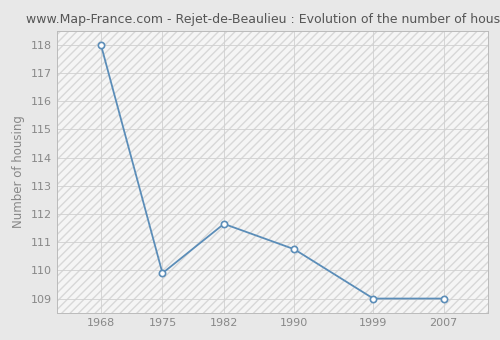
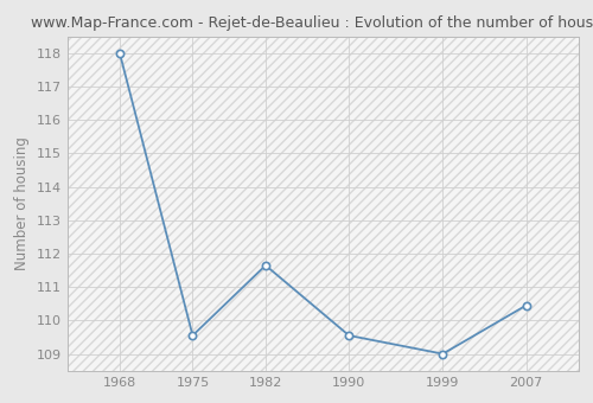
1975: 109.90 -> 109.55
1990: 110.75 -> 109.55
2007: 109.00 -> 110.45
